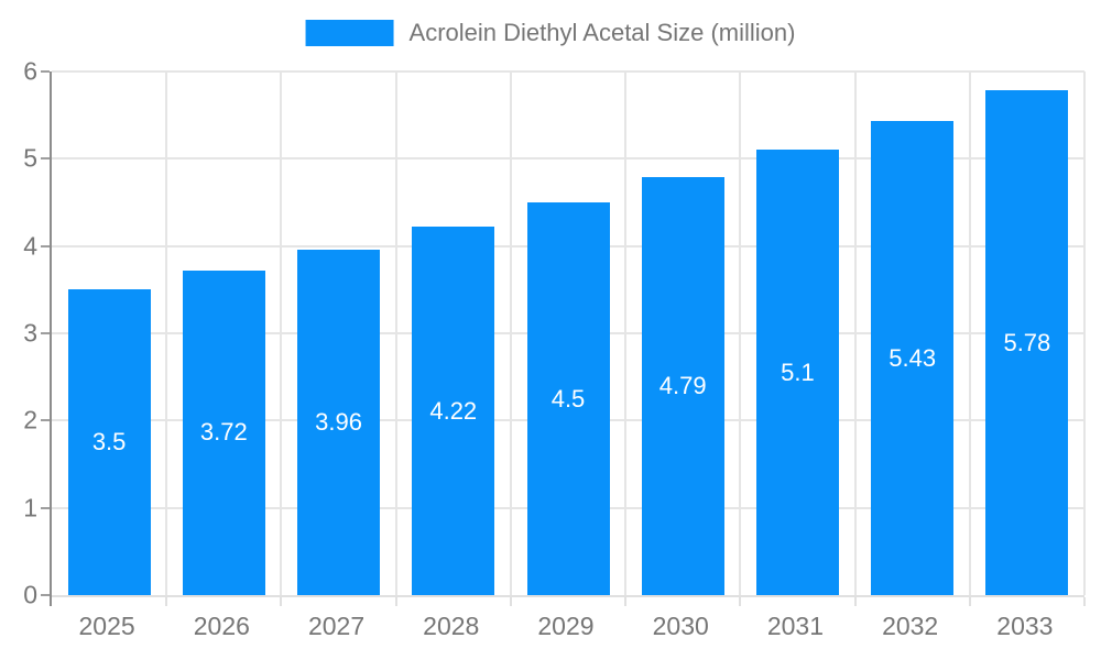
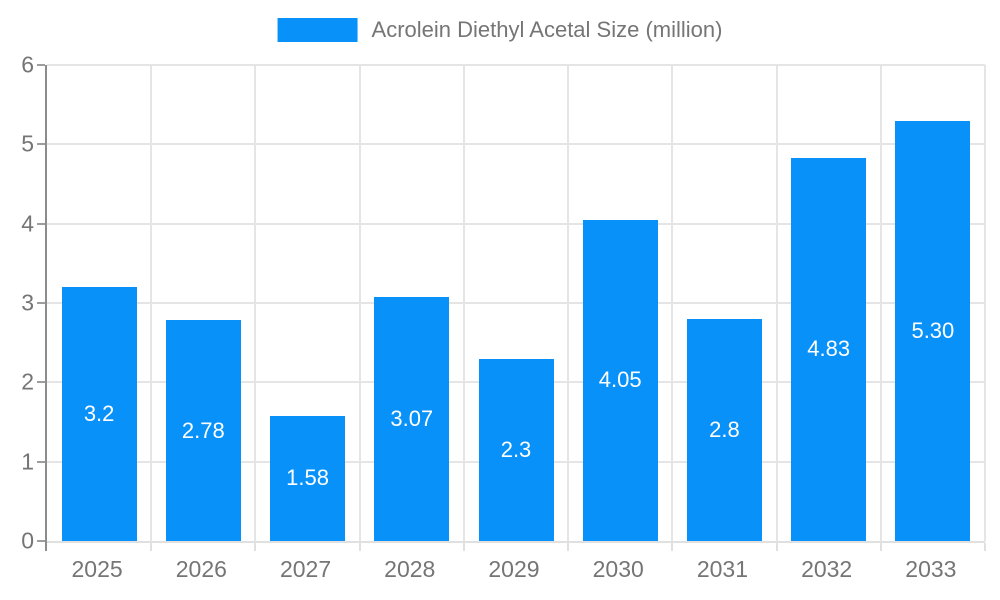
2025: 3.5 -> 3.2
2026: 3.72 -> 2.78
2027: 3.96 -> 1.58
2028: 4.22 -> 3.07
2029: 4.5 -> 2.3
2030: 4.79 -> 4.05
2031: 5.1 -> 2.8
2032: 5.43 -> 4.83
2033: 5.78 -> 5.30
